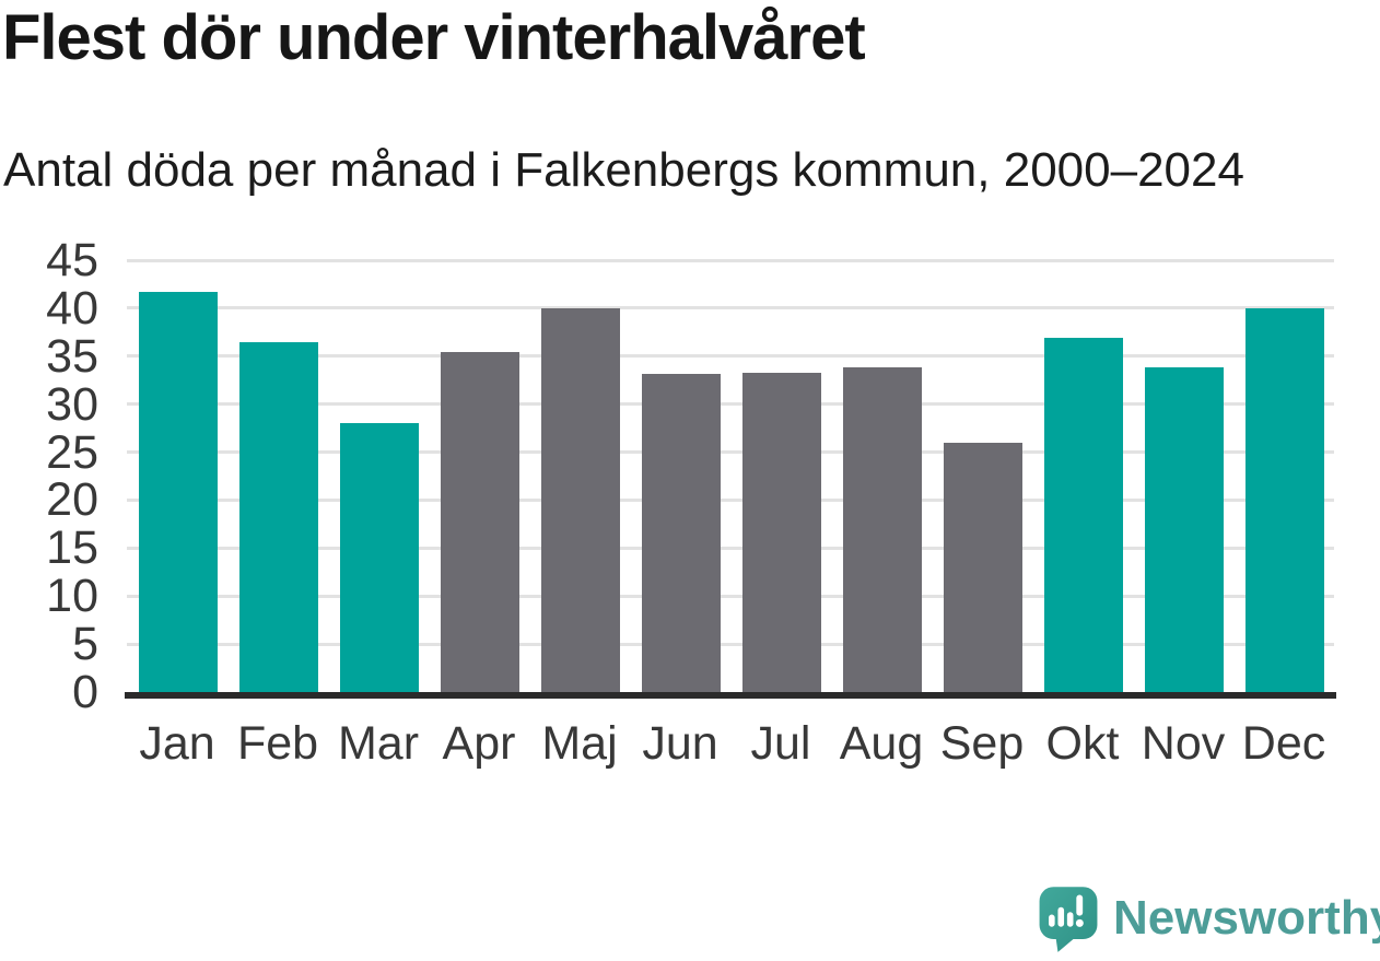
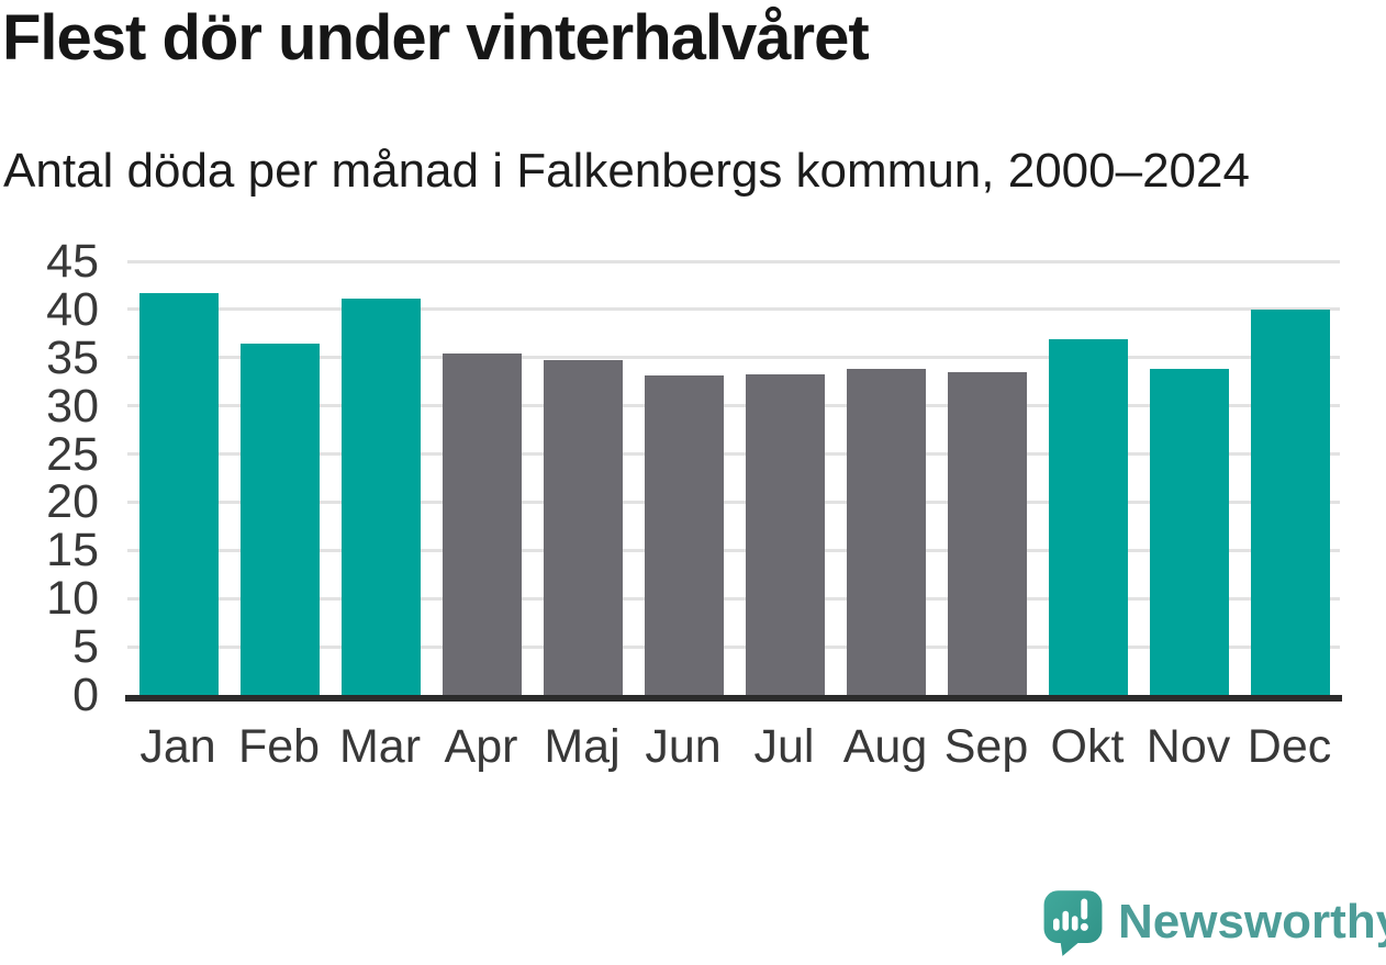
Mar: 28 -> 41
Maj: 40 -> 35
Sep: 26 -> 34
